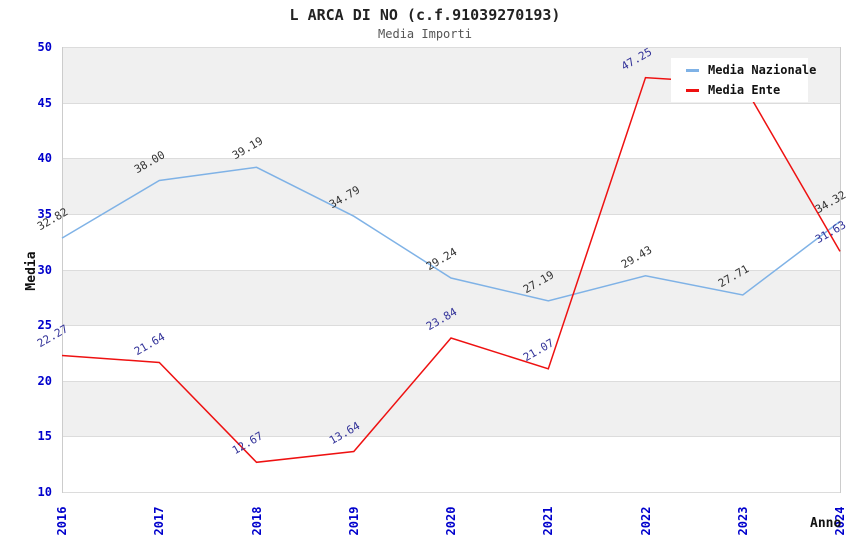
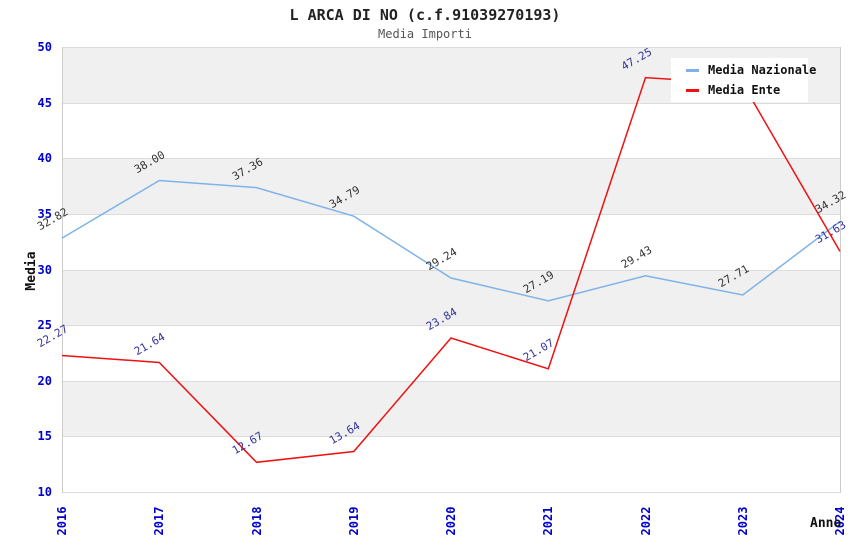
Media Nazionale/2018: 39.19 -> 37.36
